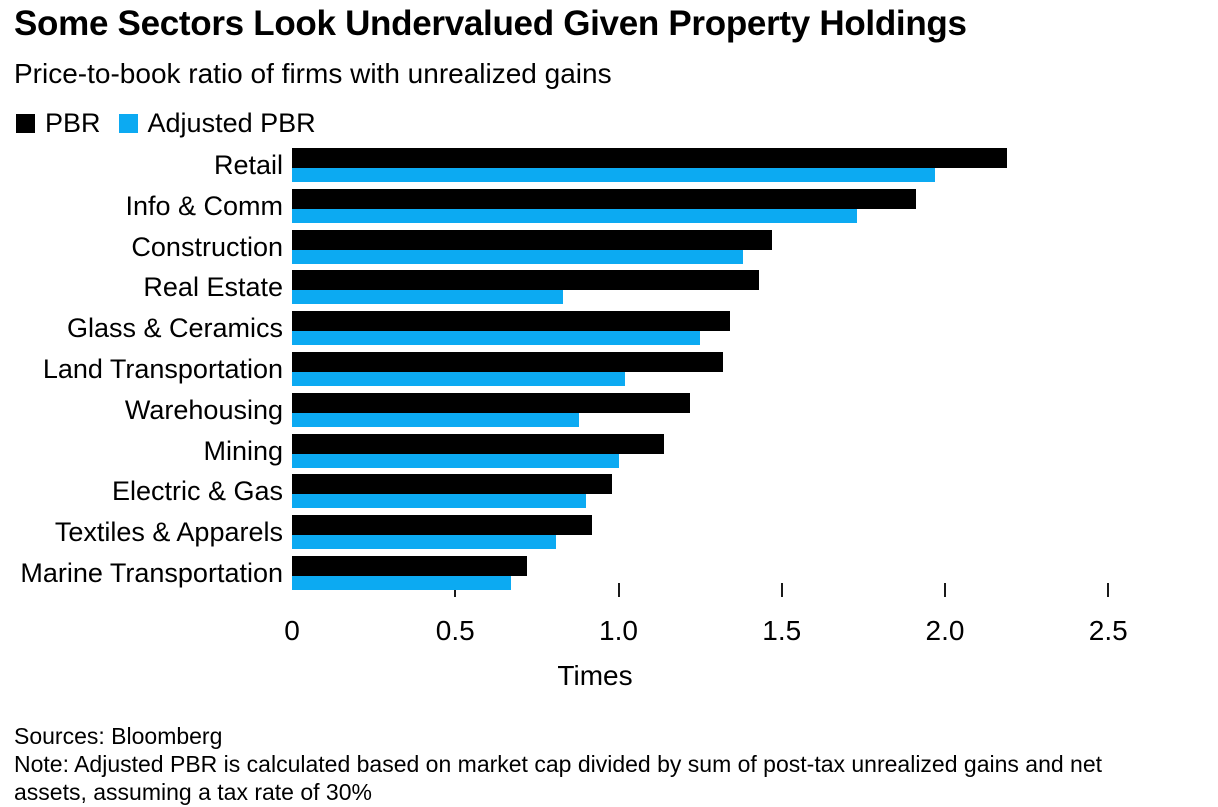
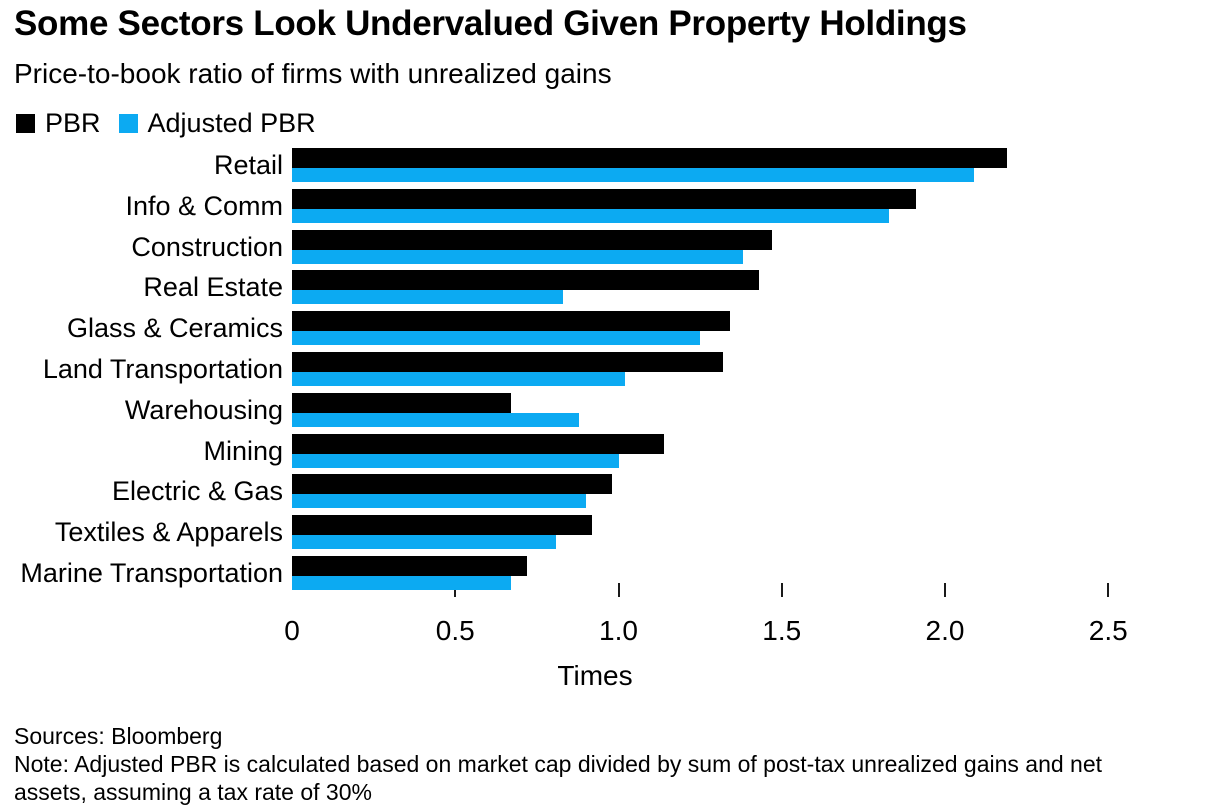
Adjusted PBR/Retail: 1.97 -> 2.09
Adjusted PBR/Info & Comm: 1.73 -> 1.83
PBR/Warehousing: 1.22 -> 0.67
